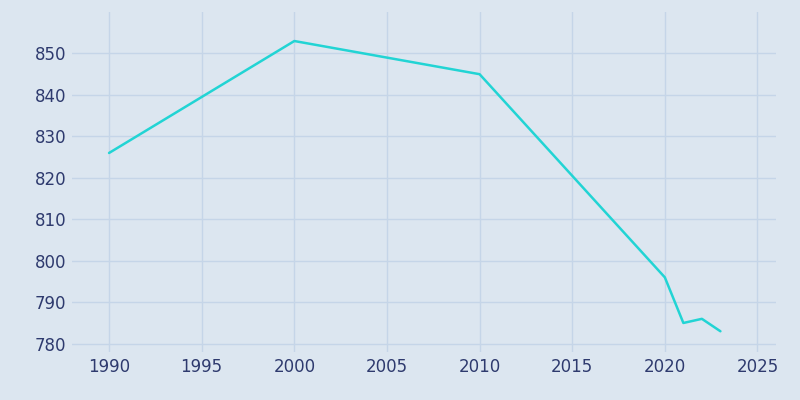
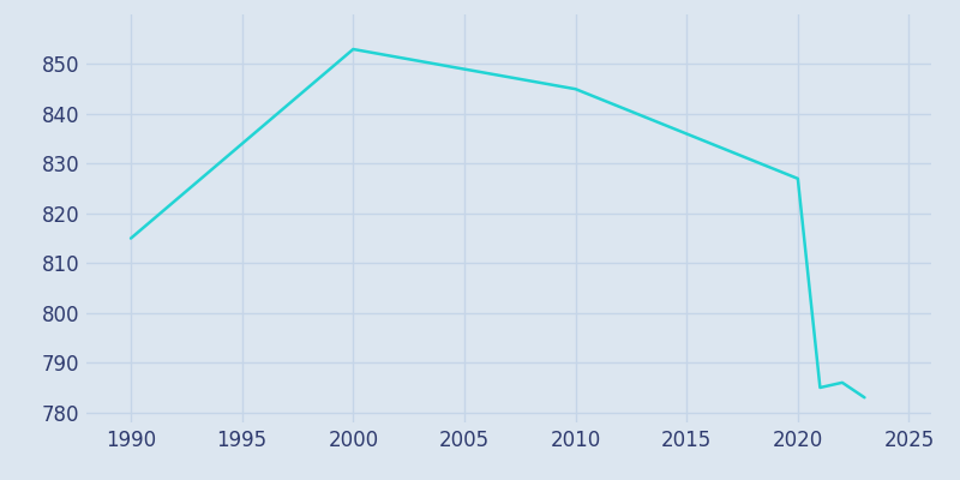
1990: 826 -> 815
2020: 796 -> 827
